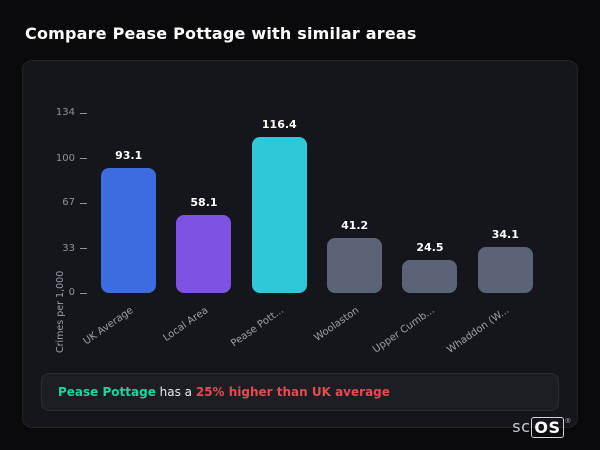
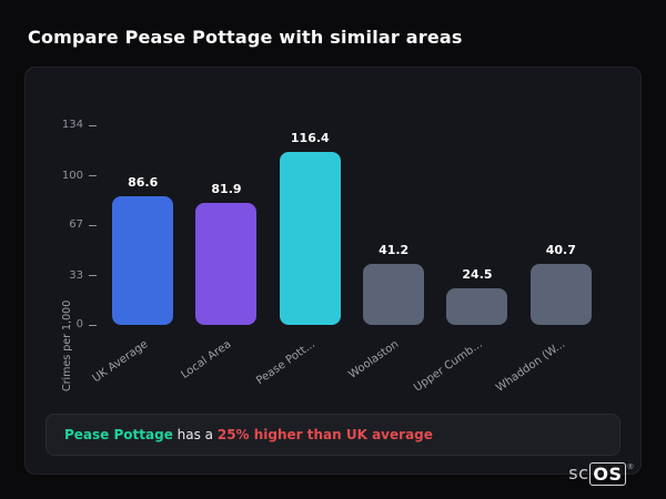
UK Average: 93.1 -> 86.6
Local Area: 58.1 -> 81.9
Whaddon (W...: 34.1 -> 40.7
